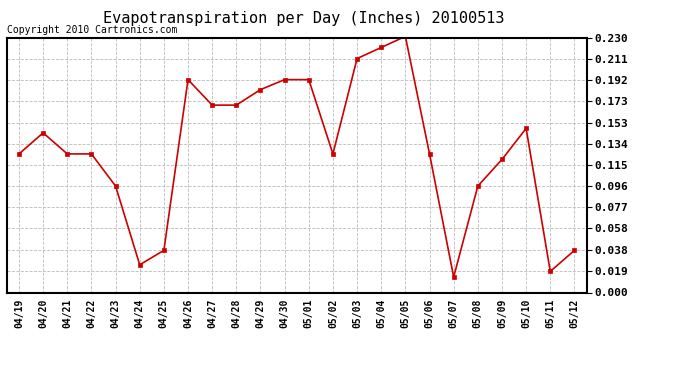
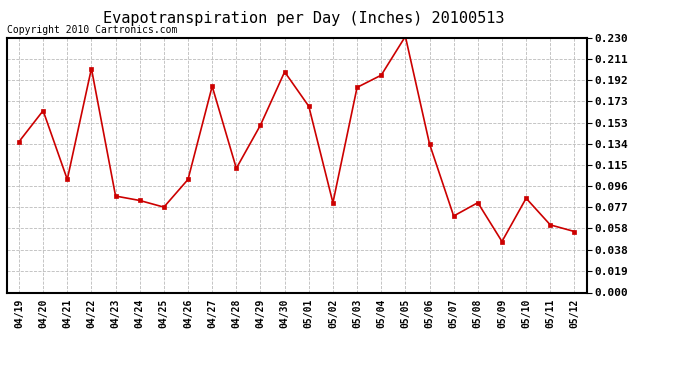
04/19: 0.125 -> 0.136
04/20: 0.144 -> 0.164
04/21: 0.125 -> 0.102
04/22: 0.125 -> 0.202
04/23: 0.096 -> 0.087
04/24: 0.025 -> 0.083
04/25: 0.038 -> 0.077
04/26: 0.192 -> 0.102
04/27: 0.169 -> 0.186
04/28: 0.169 -> 0.112
04/29: 0.183 -> 0.151
04/30: 0.192 -> 0.199
05/01: 0.192 -> 0.168
05/02: 0.125 -> 0.081
05/03: 0.211 -> 0.185
05/04: 0.221 -> 0.196
05/06: 0.125 -> 0.134
05/07: 0.014 -> 0.069
05/08: 0.096 -> 0.081
05/09: 0.120 -> 0.046
05/10: 0.148 -> 0.085
05/11: 0.019 -> 0.061
05/12: 0.038 -> 0.055
